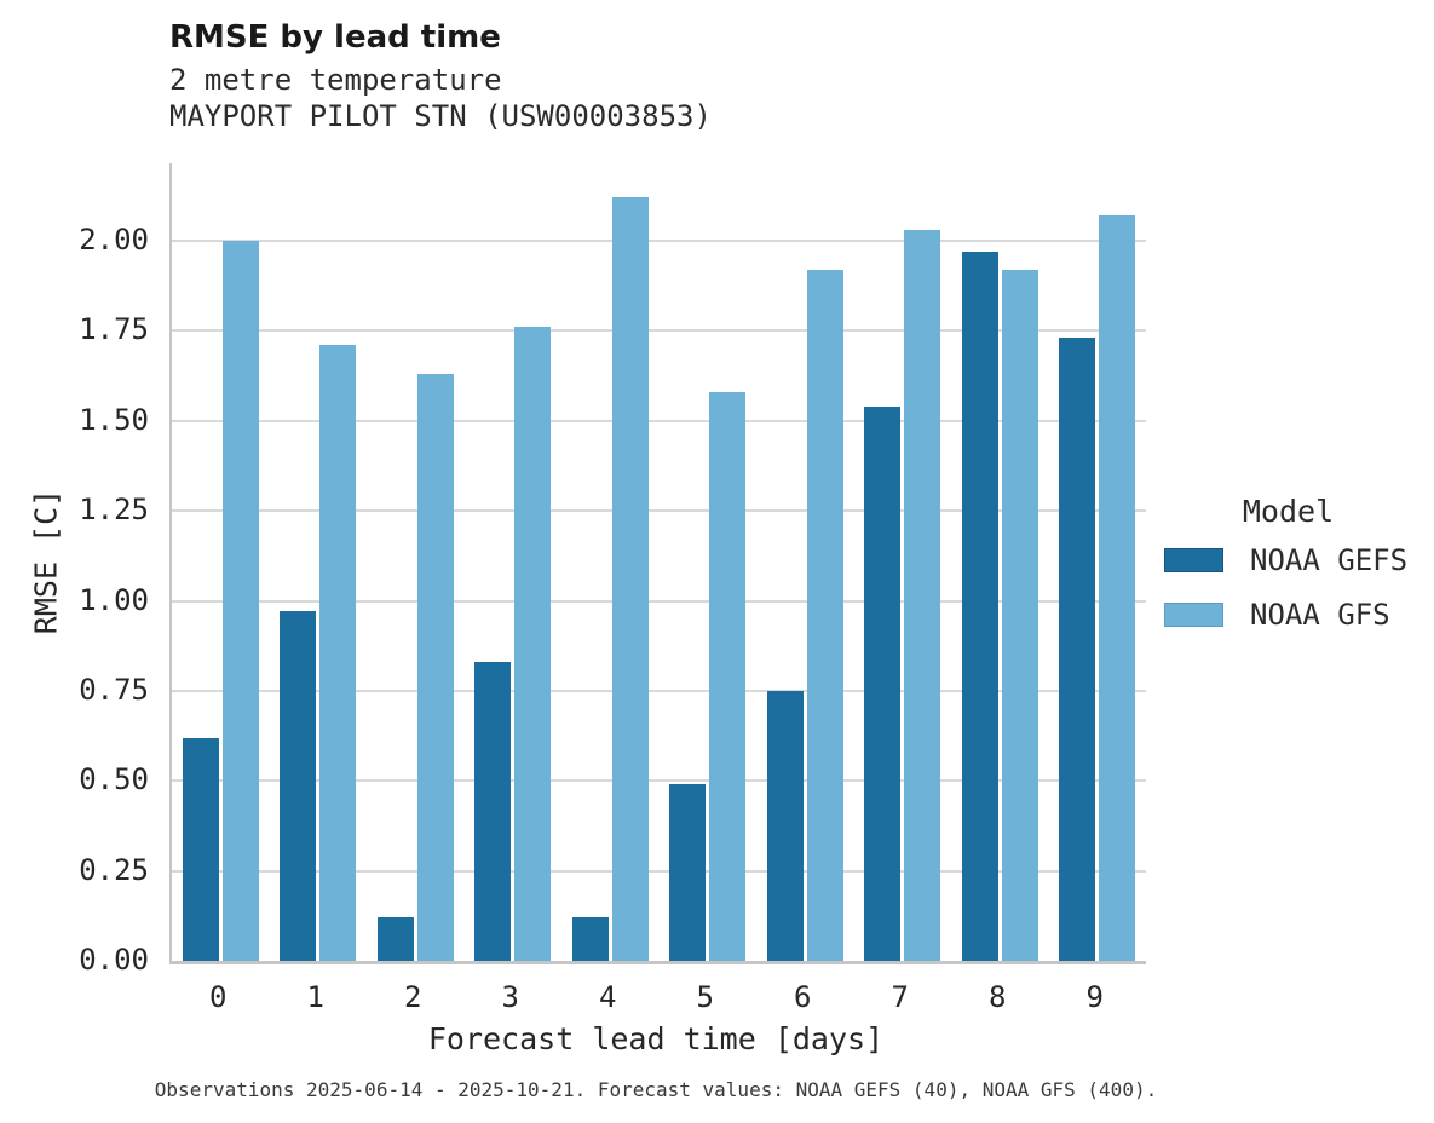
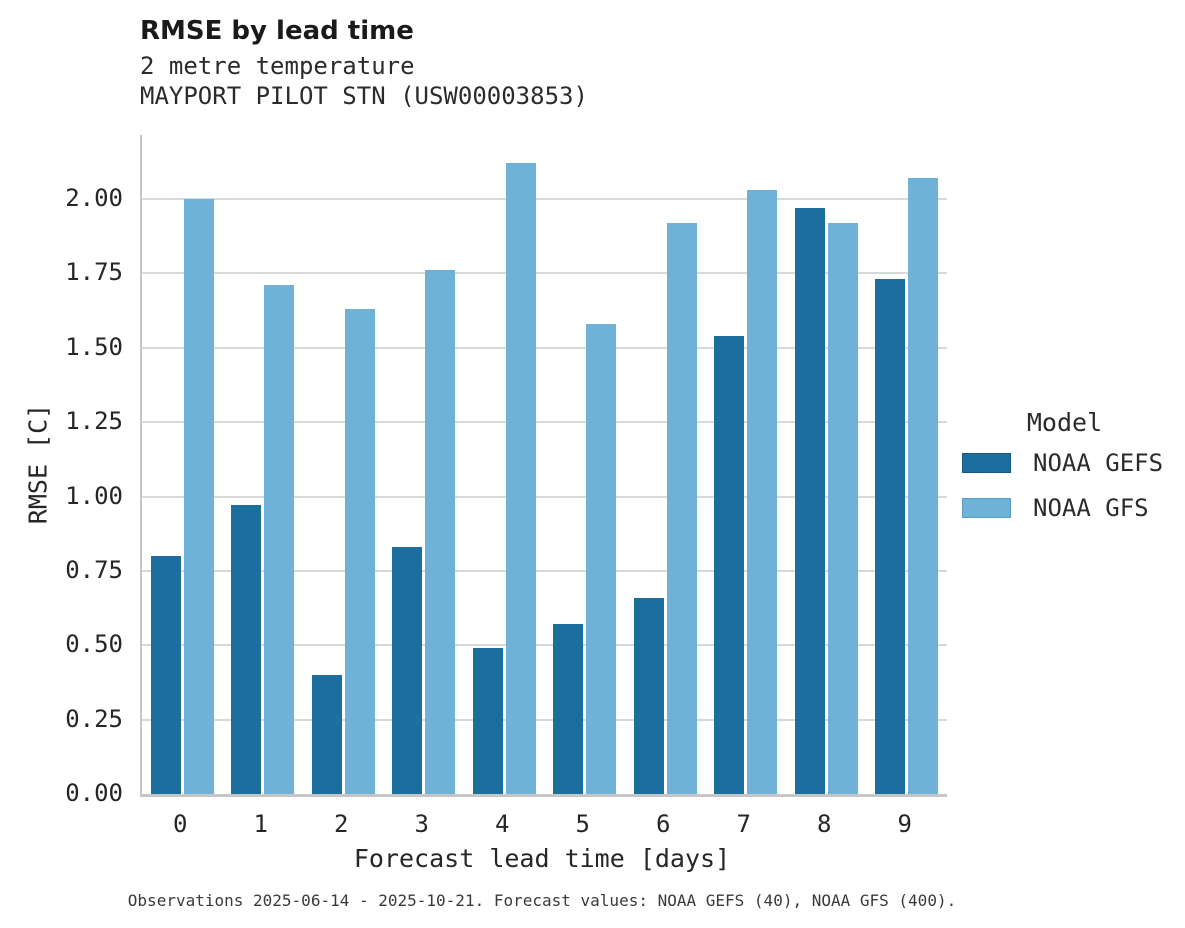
NOAA GEFS/0: 0.62 -> 0.80
NOAA GEFS/2: 0.12 -> 0.40
NOAA GEFS/4: 0.12 -> 0.49
NOAA GEFS/5: 0.49 -> 0.57
NOAA GEFS/6: 0.75 -> 0.66
